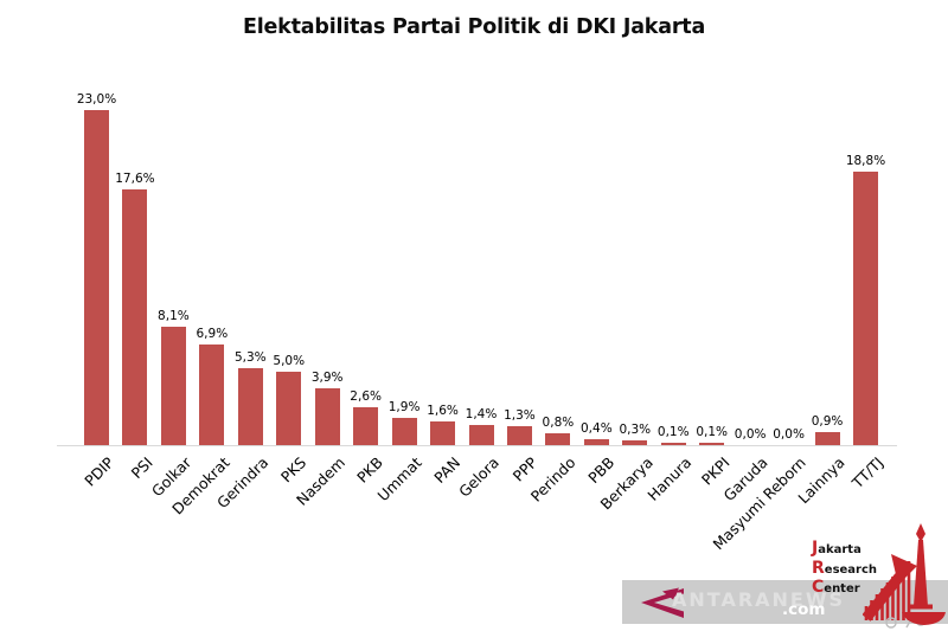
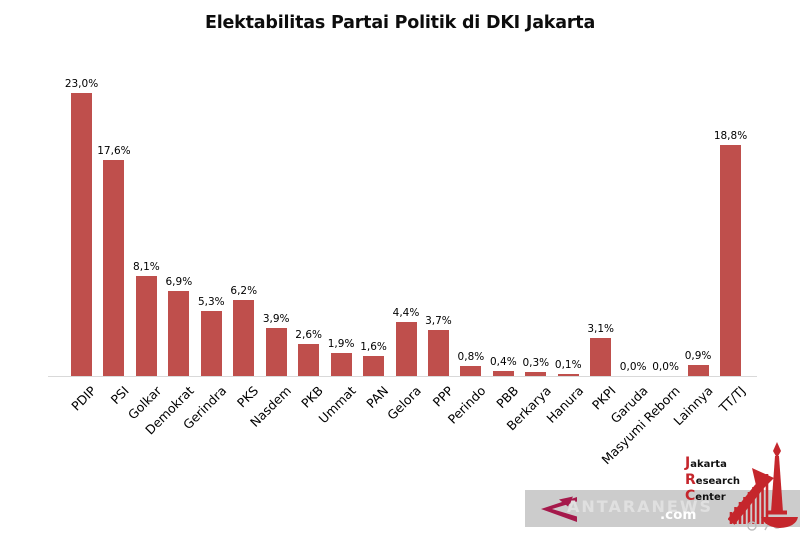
PKS: 5,0% -> 6,2%
Gelora: 1,4% -> 4,4%
PPP: 1,3% -> 3,7%
PKPI: 0,1% -> 3,1%
